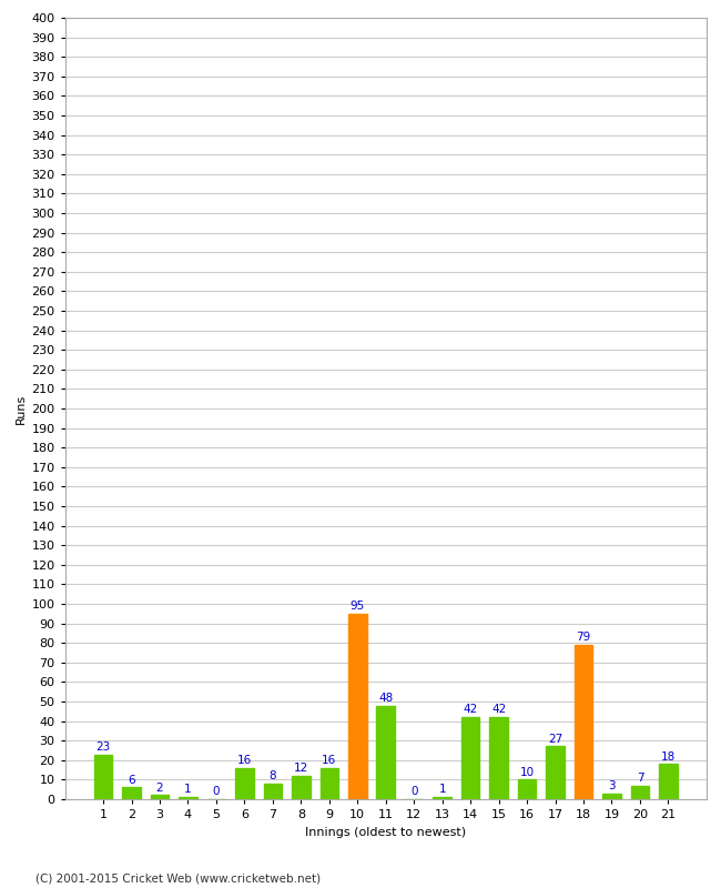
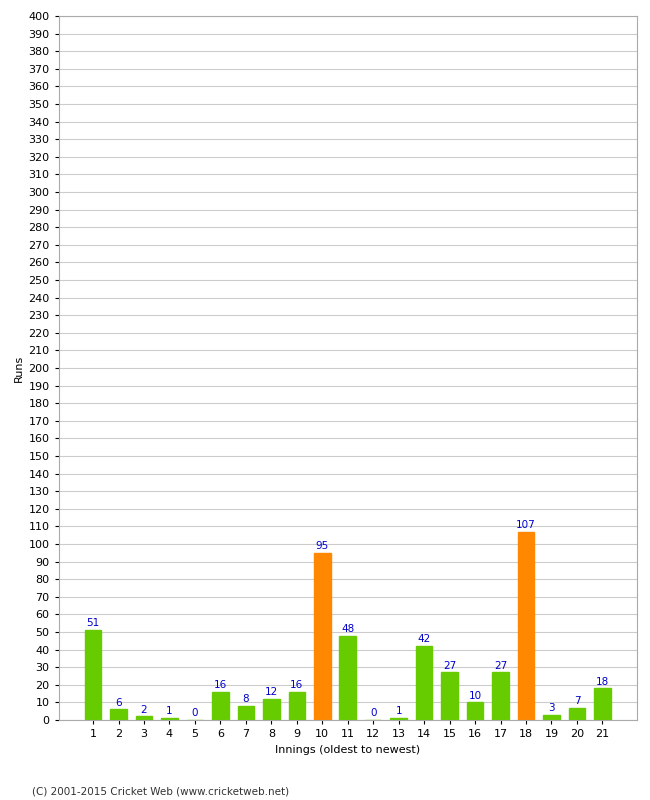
1: 23 -> 51
15: 42 -> 27
18: 79 -> 107
